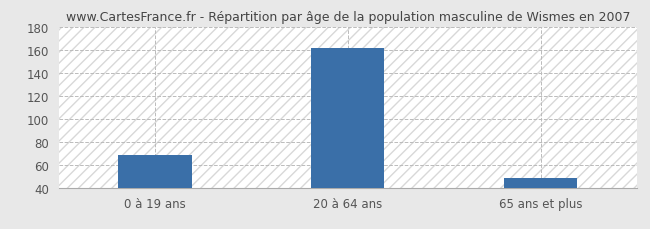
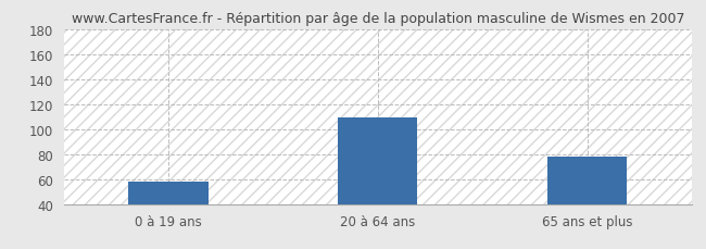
0 à 19 ans: 68 -> 58
20 à 64 ans: 161 -> 109
65 ans et plus: 48 -> 78
